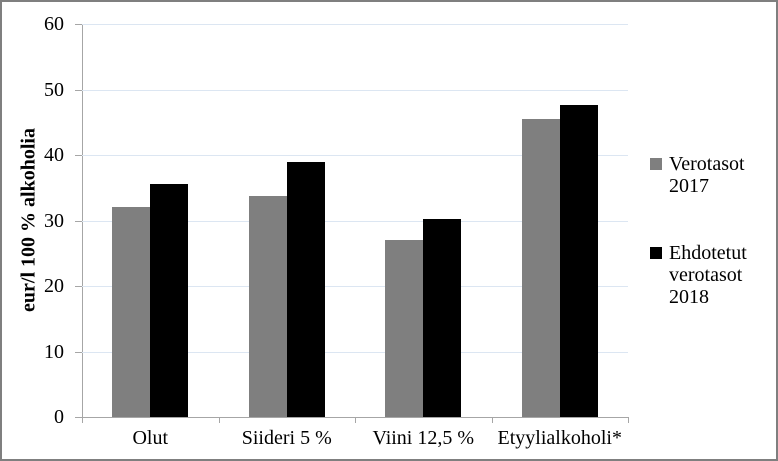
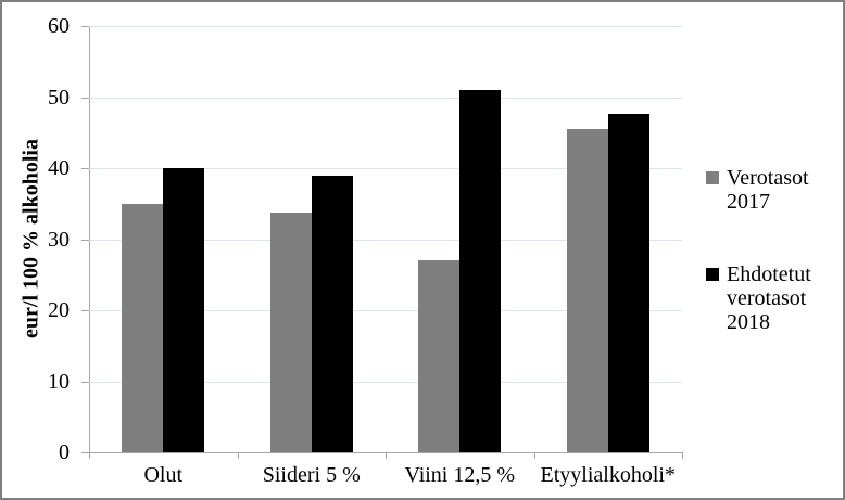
Verotasot 2017/Olut: 32 -> 35
Ehdotetut verotasot 2018/Olut: 36 -> 40
Ehdotetut verotasot 2018/Viini 12,5 %: 30 -> 51
